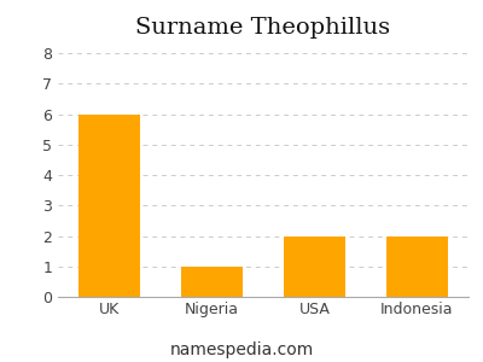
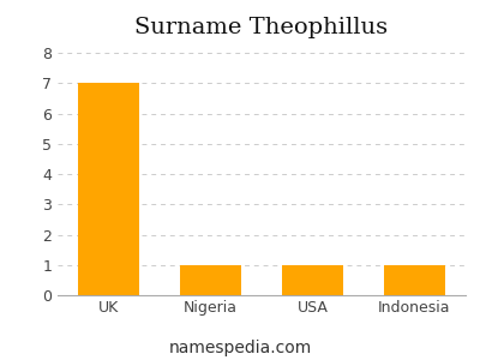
UK: 6 -> 7
USA: 2 -> 1
Indonesia: 2 -> 1
